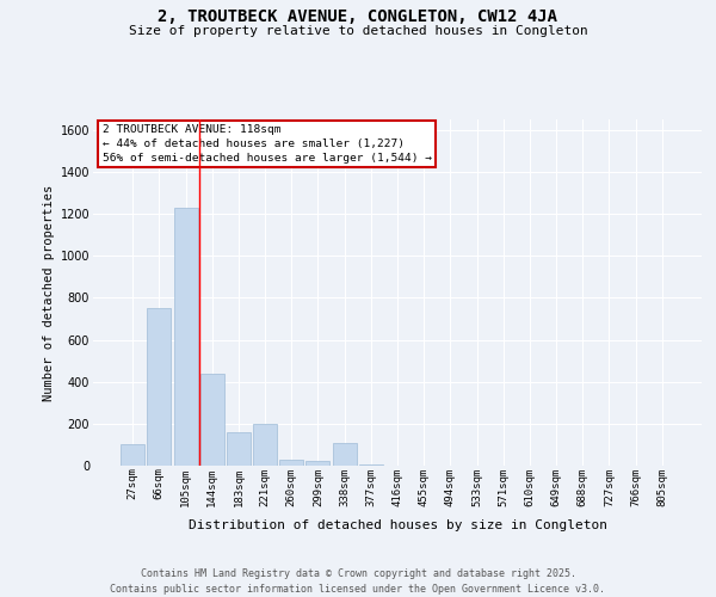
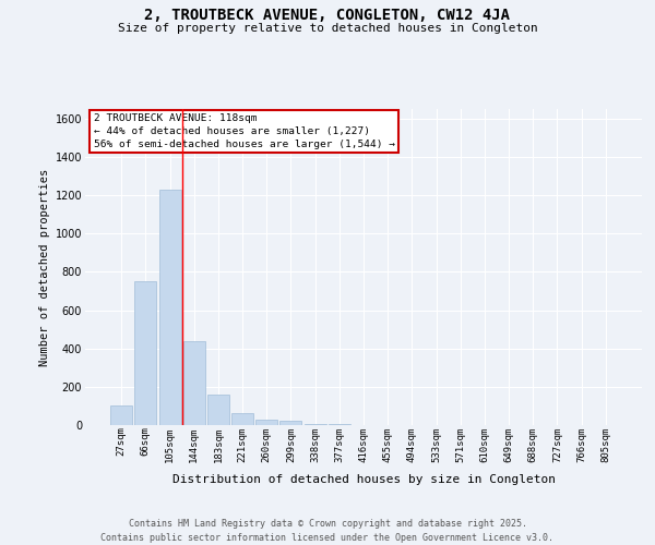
221sqm: 200 -> 60
338sqm: 110 -> 10
